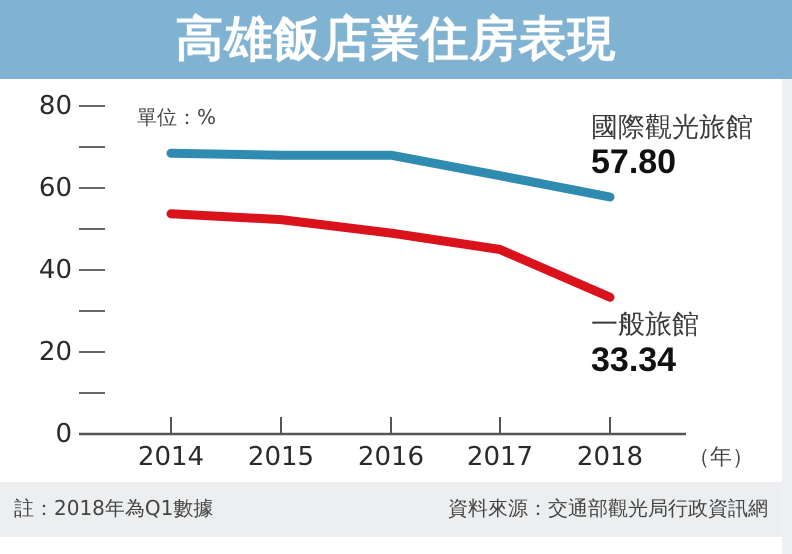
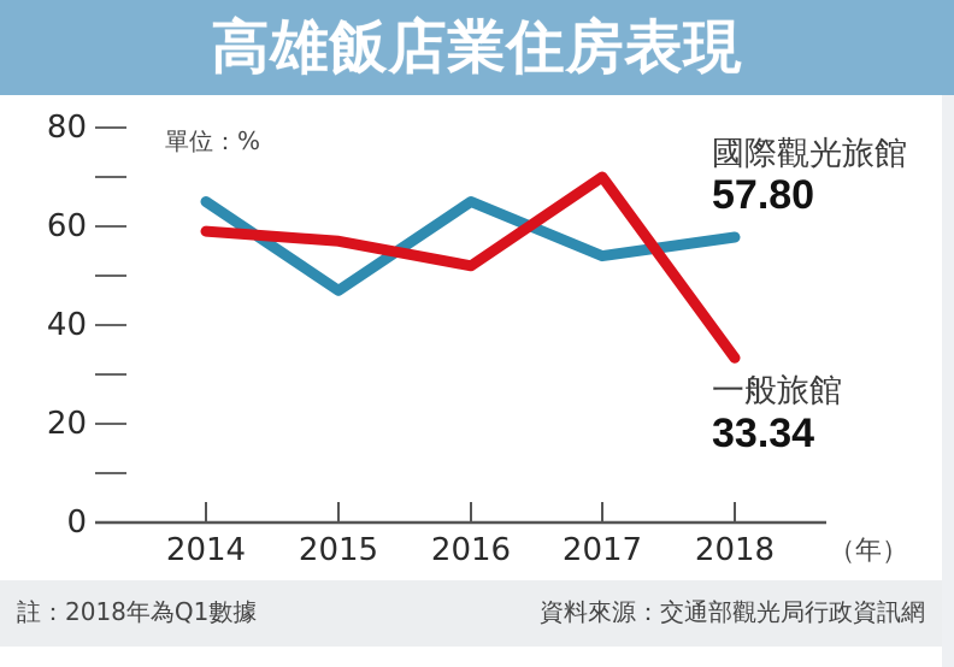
國際觀光旅館/2014: 68 -> 65
一般旅館/2014: 54 -> 59
國際觀光旅館/2015: 68 -> 47
一般旅館/2015: 52 -> 57
國際觀光旅館/2016: 68 -> 65
一般旅館/2016: 49 -> 52
國際觀光旅館/2017: 63 -> 54
一般旅館/2017: 45 -> 70
